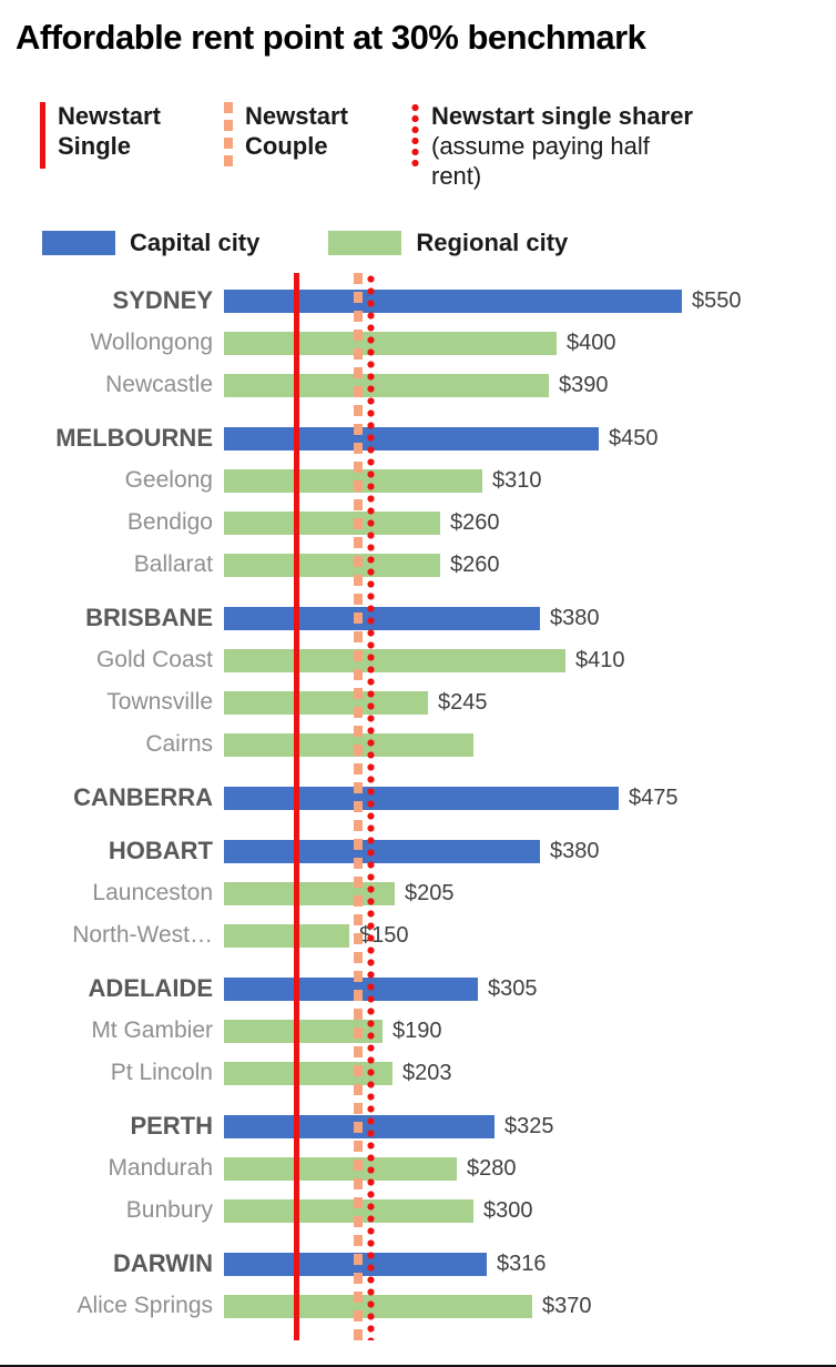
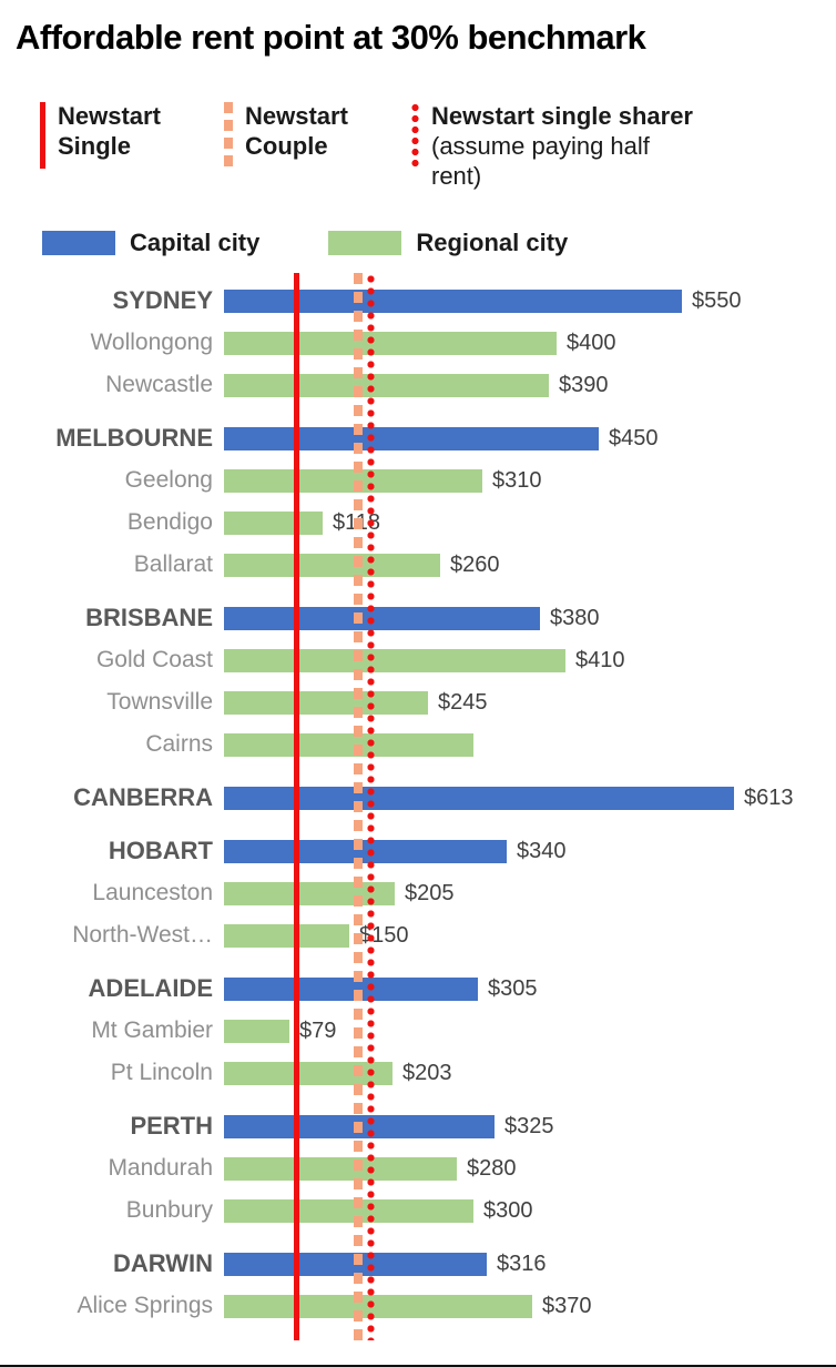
Bendigo: $260 -> $118
CANBERRA: $475 -> $613
HOBART: $380 -> $340
Mt Gambier: $190 -> $79
